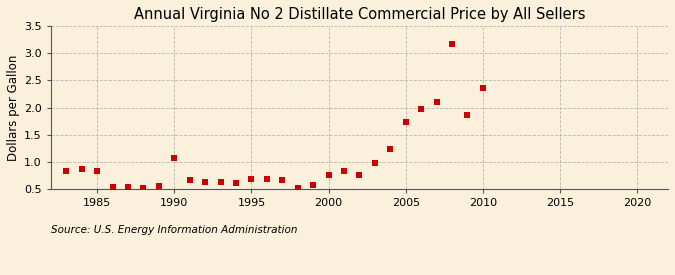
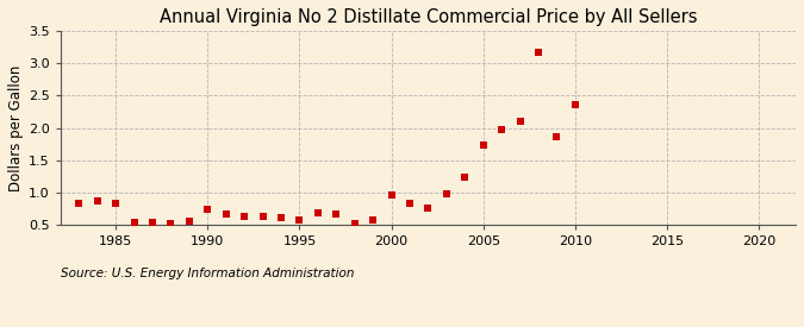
1990: 1.08 -> 0.75
1995: 0.70 -> 0.59
2000: 0.76 -> 0.97
